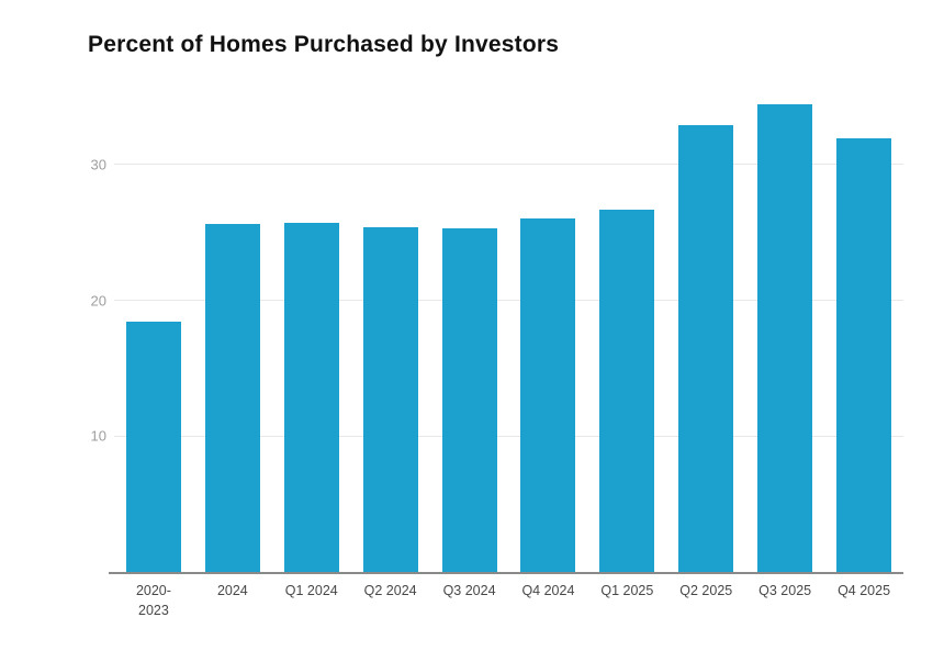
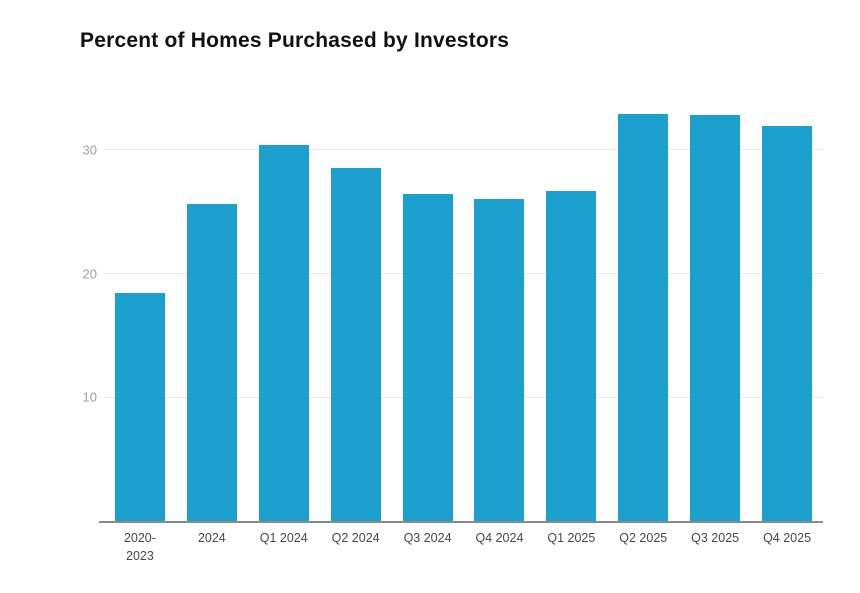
Q1 2024: 25.7 -> 30.4
Q2 2024: 25.4 -> 28.5
Q3 2024: 25.3 -> 26.4
Q3 2025: 34.4 -> 32.8
